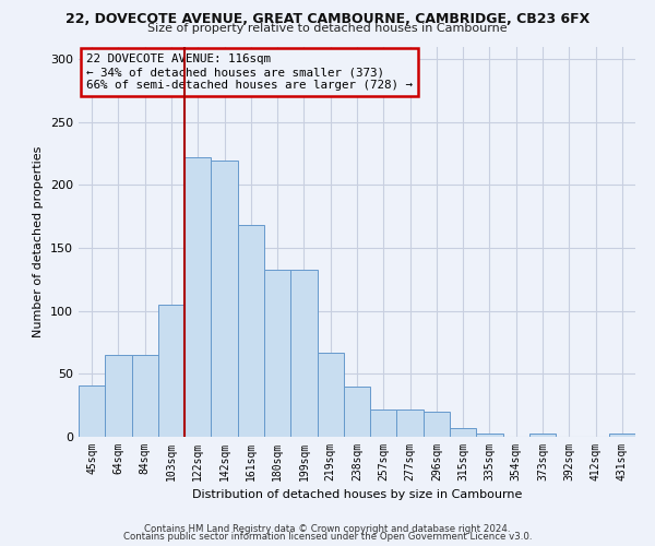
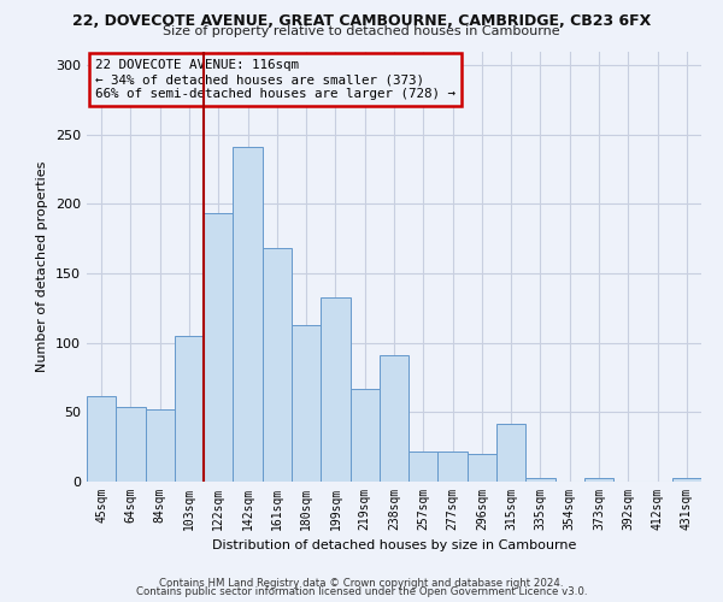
45sqm: 41 -> 62
64sqm: 65 -> 54
84sqm: 65 -> 52
122sqm: 222 -> 193
142sqm: 219 -> 241
180sqm: 133 -> 113
238sqm: 40 -> 91
315sqm: 7 -> 42
